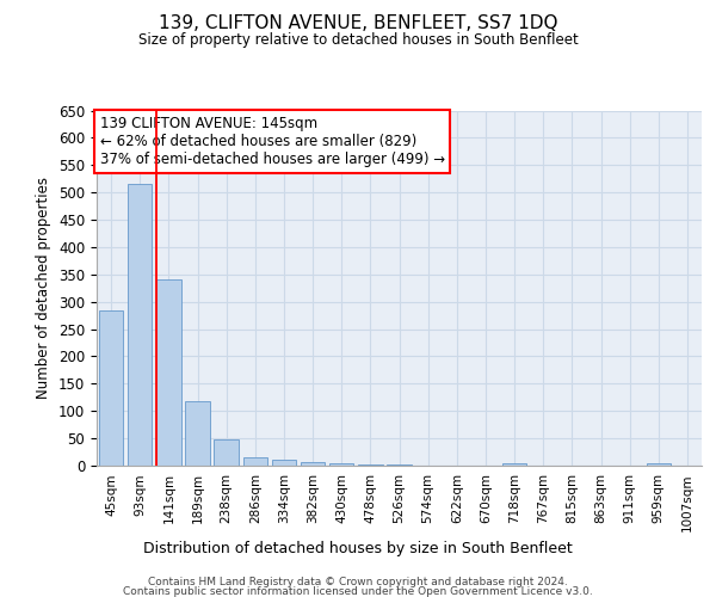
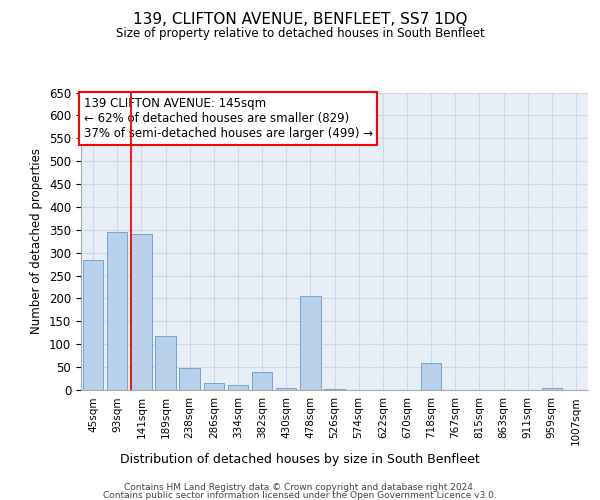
93sqm: 515 -> 345
382sqm: 7 -> 40
478sqm: 3 -> 205
718sqm: 5 -> 60
